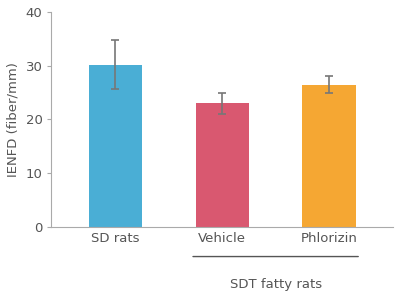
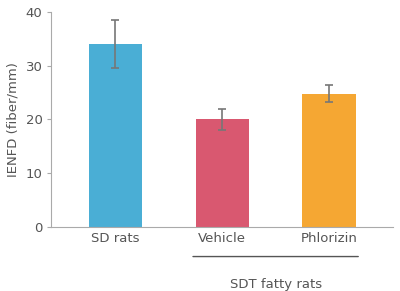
SD rats: 30.2 -> 34.0
Vehicle: 23.0 -> 20.0
Phlorizin: 26.5 -> 24.8
